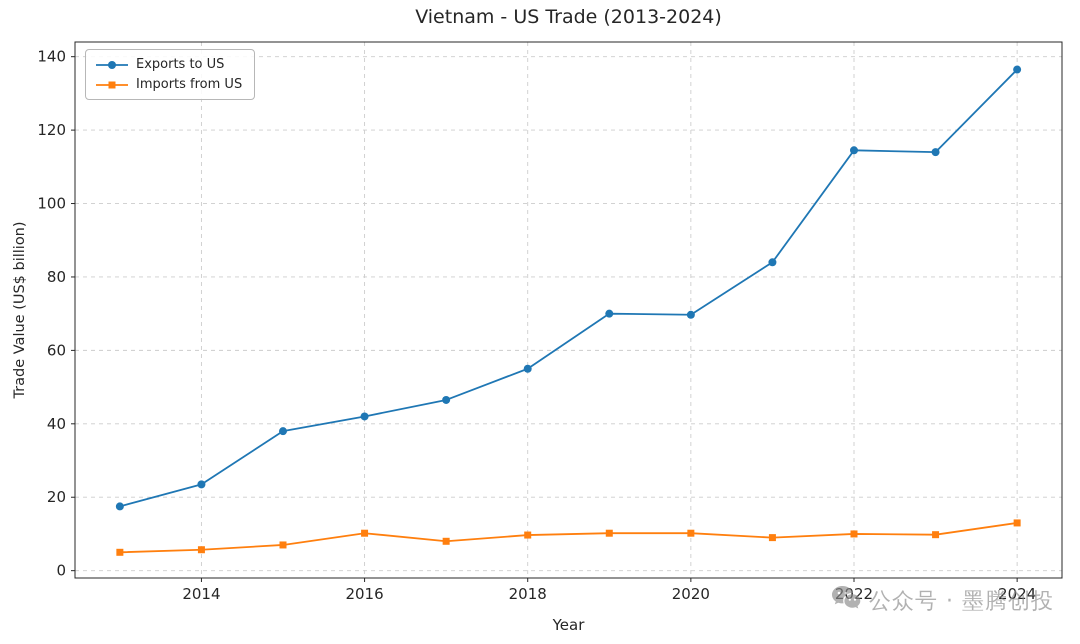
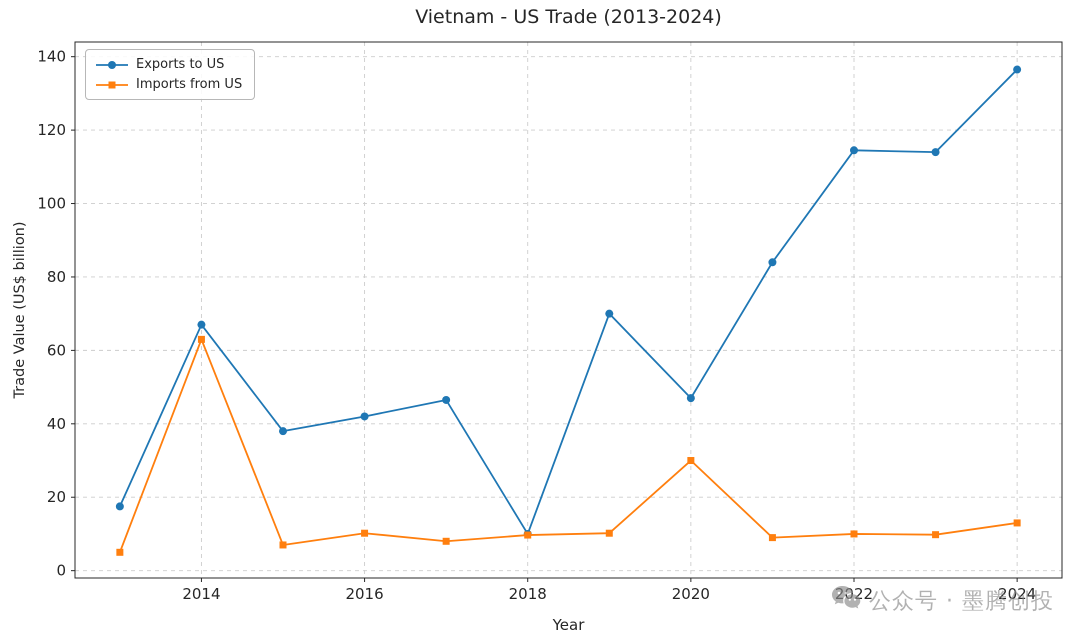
Exports to US/2014: 24 -> 67
Imports from US/2014: 6 -> 63
Exports to US/2018: 55 -> 10
Exports to US/2020: 70 -> 47
Imports from US/2020: 10 -> 30
